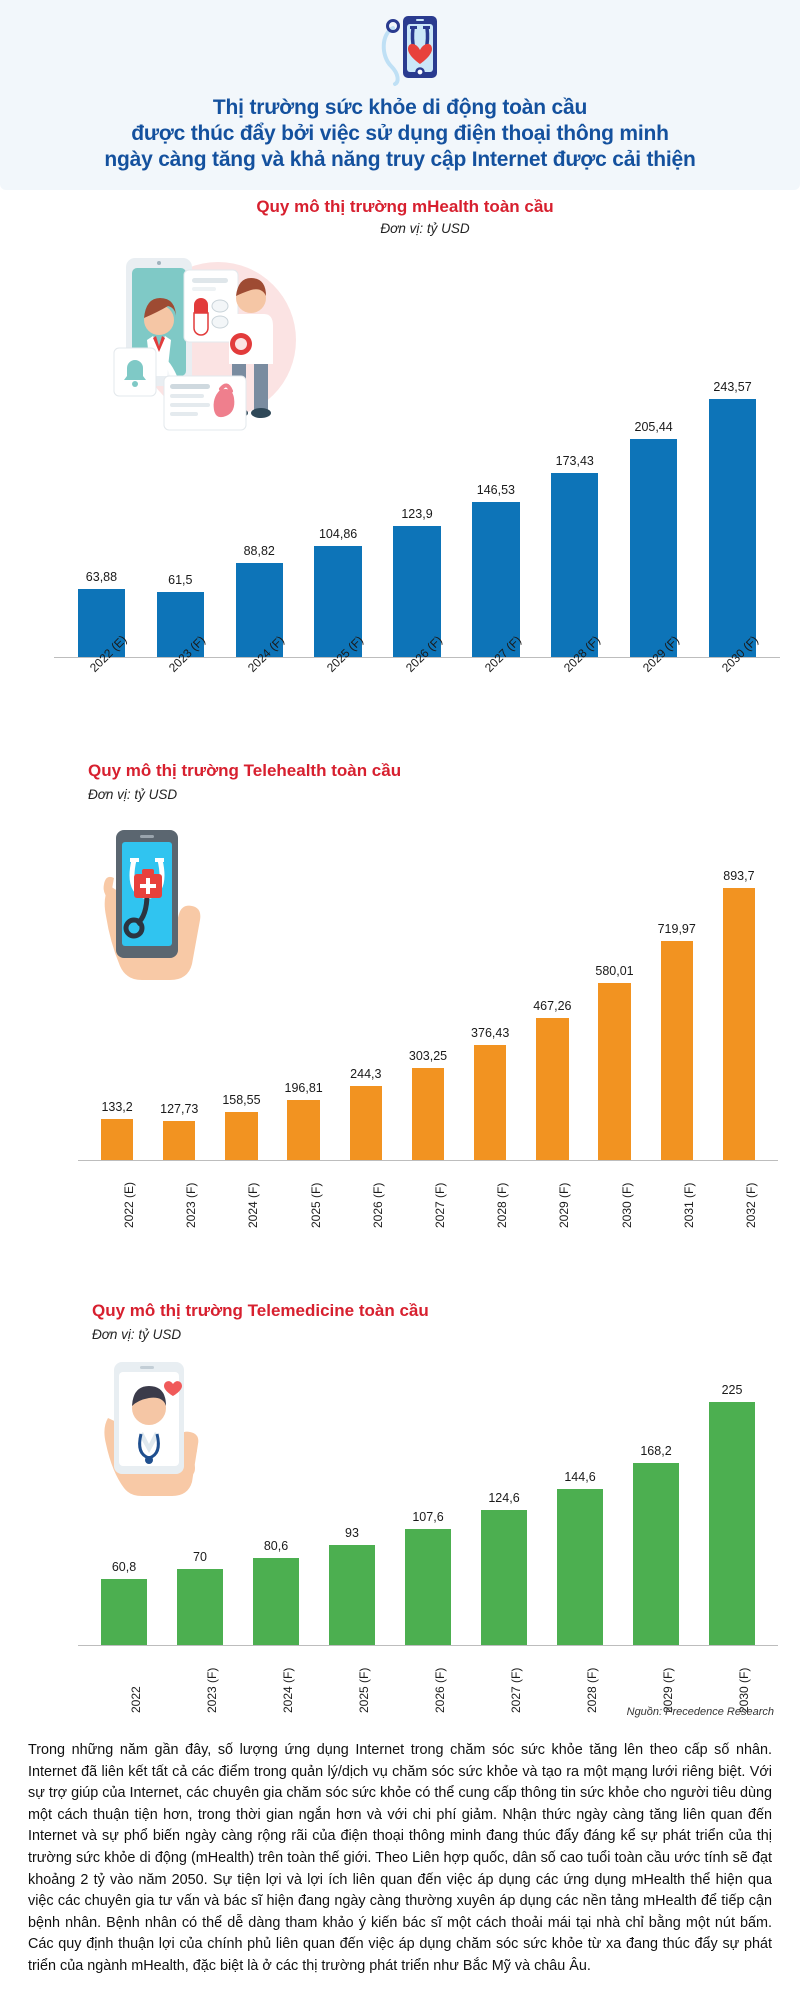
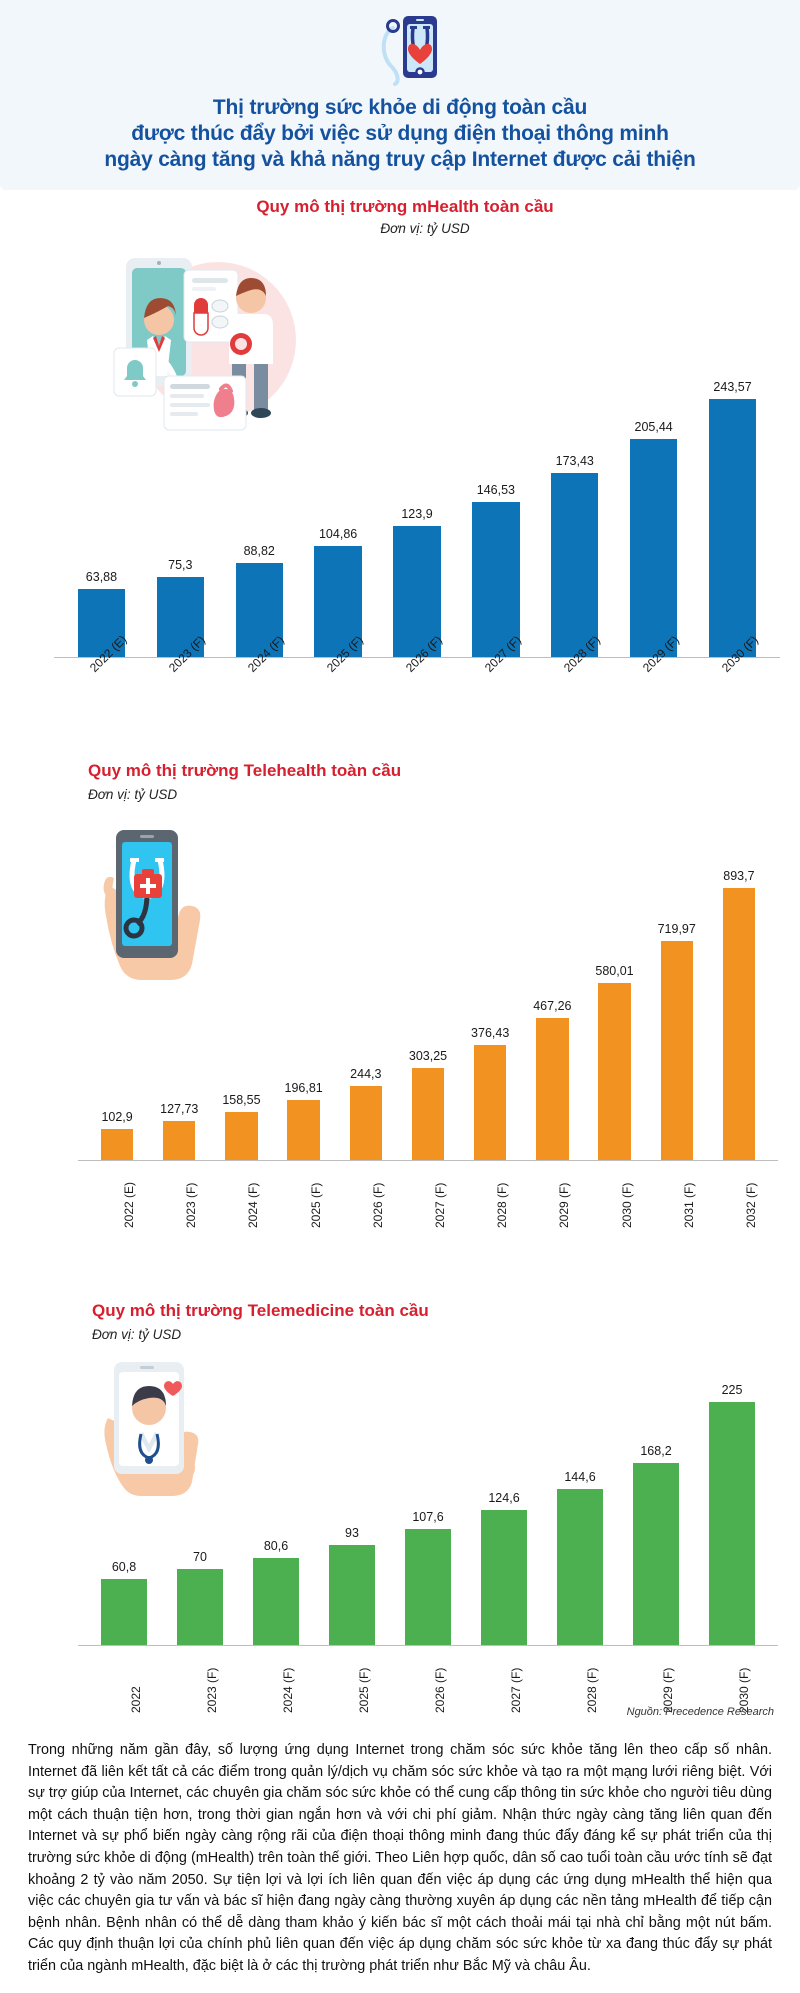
Quy mô thị trường mHealth toàn cầu/2023 (F): 61,5 -> 75,3
Quy mô thị trường Telehealth toàn cầu/2022 (E): 133,2 -> 102,9
